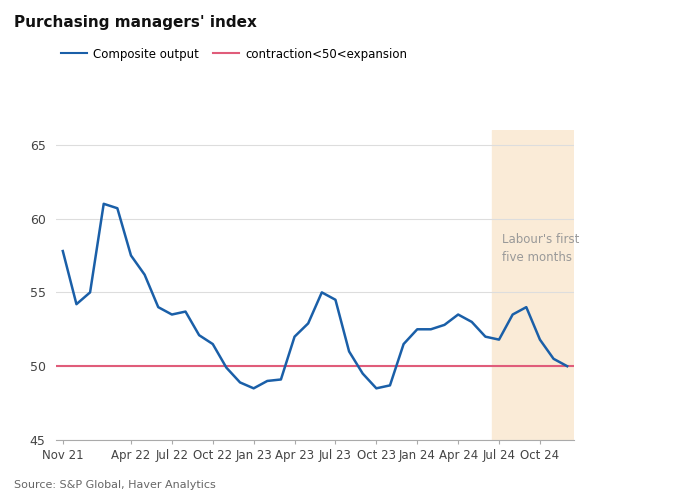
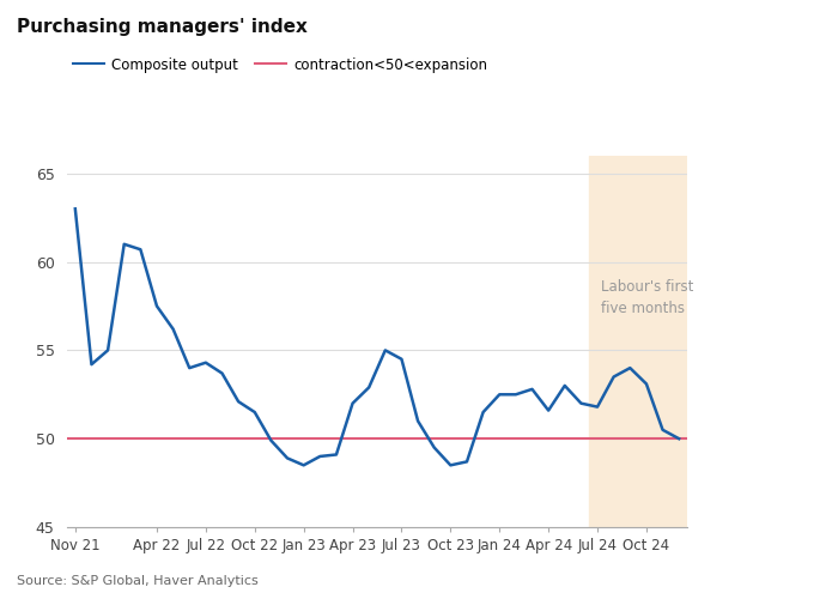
Nov 21: 57.8 -> 63.0
Jul 22: 53.5 -> 54.3
Apr 24: 53.5 -> 51.6
Oct 24: 51.8 -> 53.1
